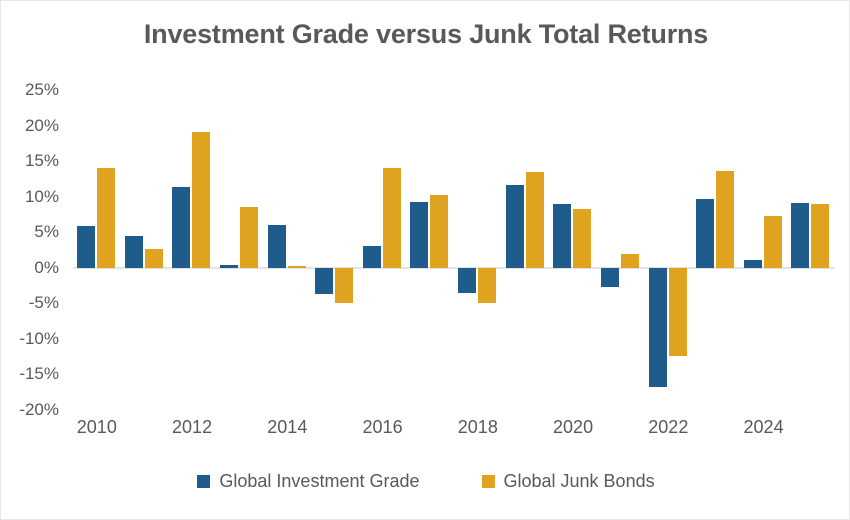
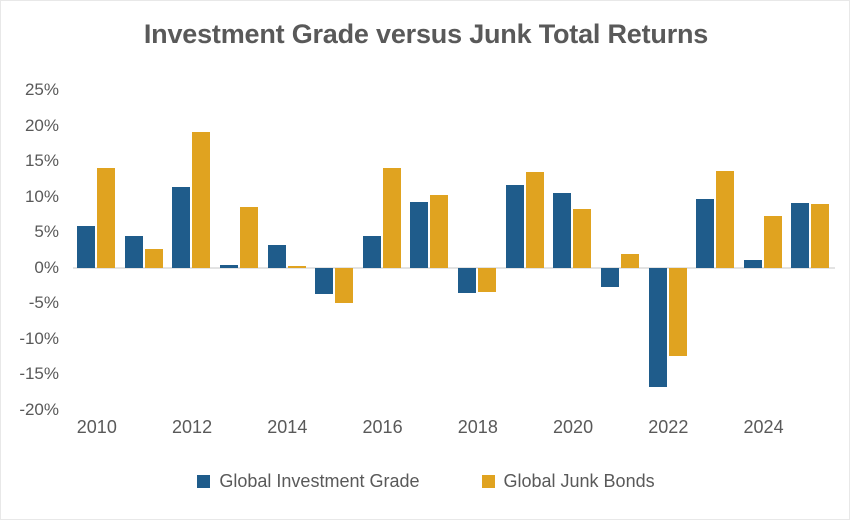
Global Investment Grade/2014: 6% -> 3%
Global Investment Grade/2016: 3% -> 4%
Global Junk Bonds/2018: -5% -> -3%
Global Investment Grade/2020: 9% -> 10%
